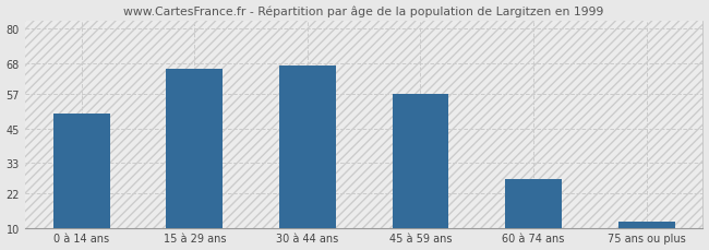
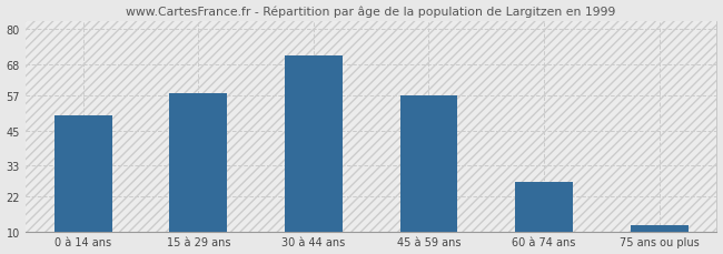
15 à 29 ans: 66 -> 58
30 à 44 ans: 67 -> 71
